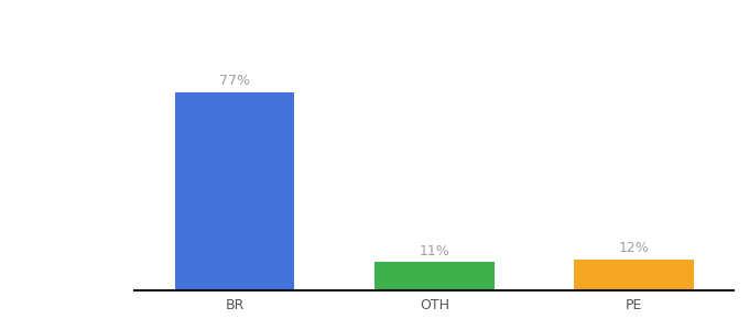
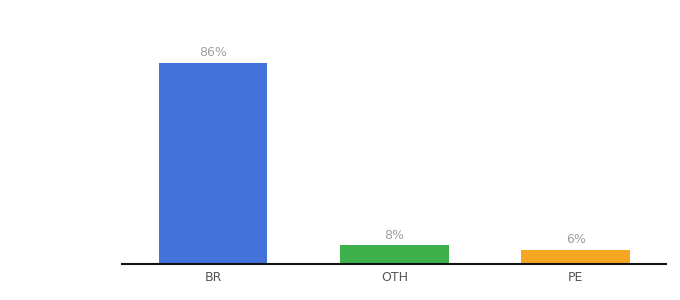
BR: 77% -> 86%
OTH: 11% -> 8%
PE: 12% -> 6%
